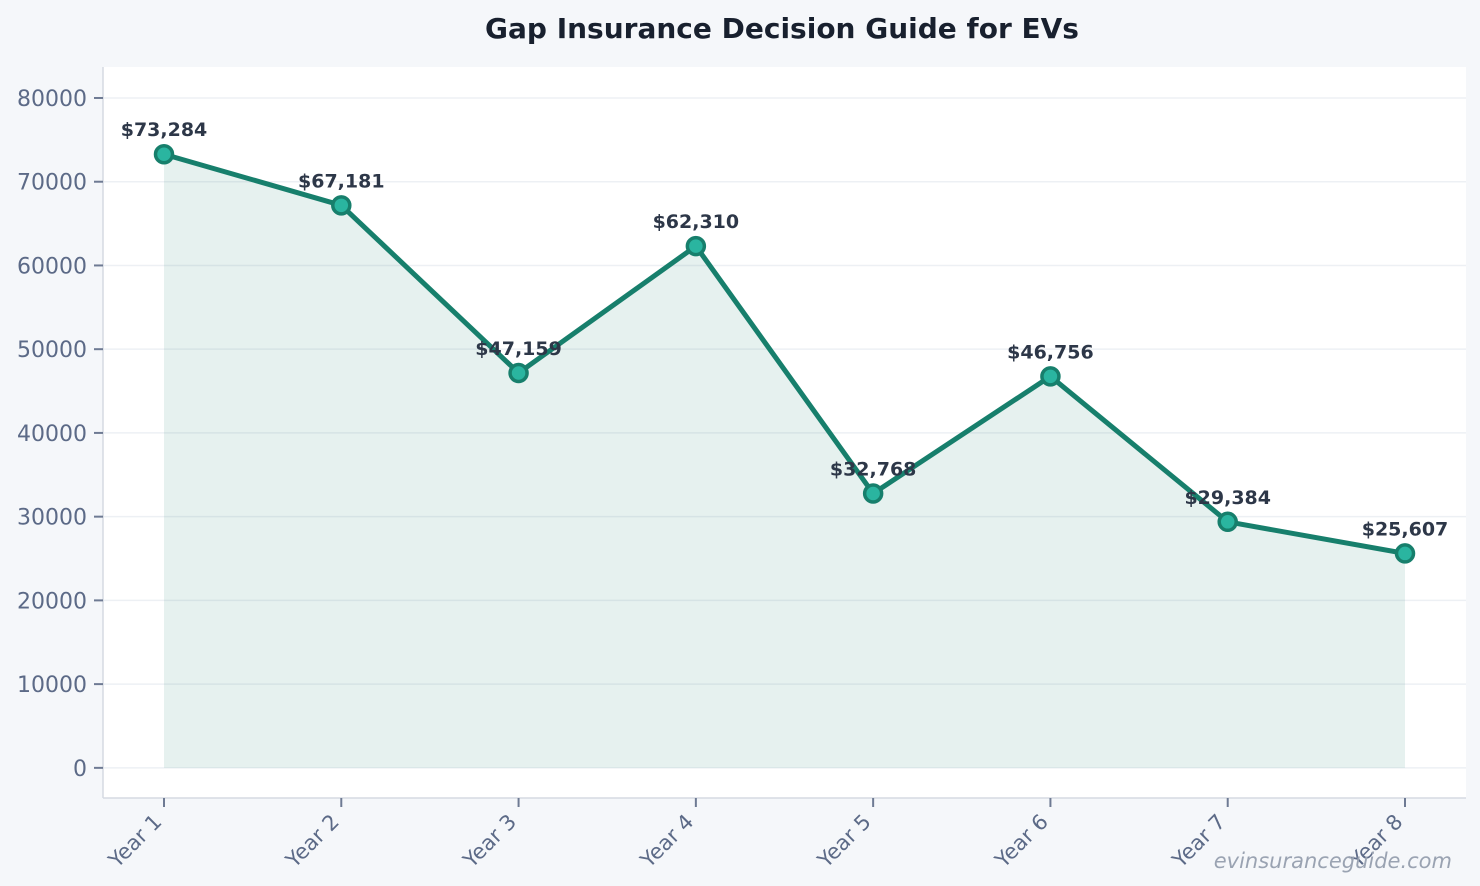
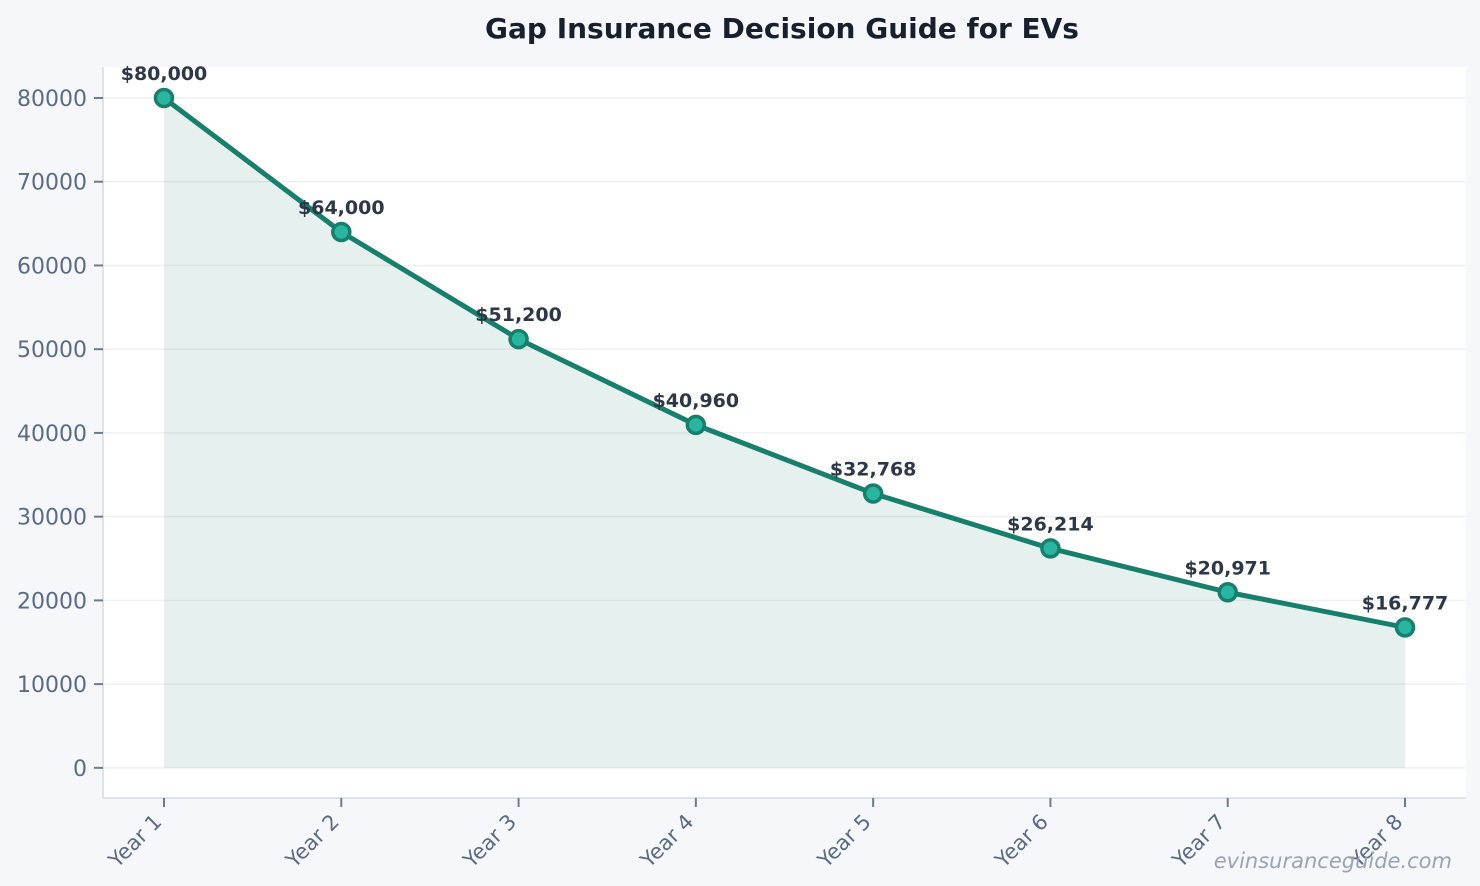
Year 1: $73,284 -> $80,000
Year 2: $67,181 -> $64,000
Year 3: $47,159 -> $51,200
Year 4: $62,310 -> $40,960
Year 6: $46,756 -> $26,214
Year 7: $29,384 -> $20,971
Year 8: $25,607 -> $16,777
